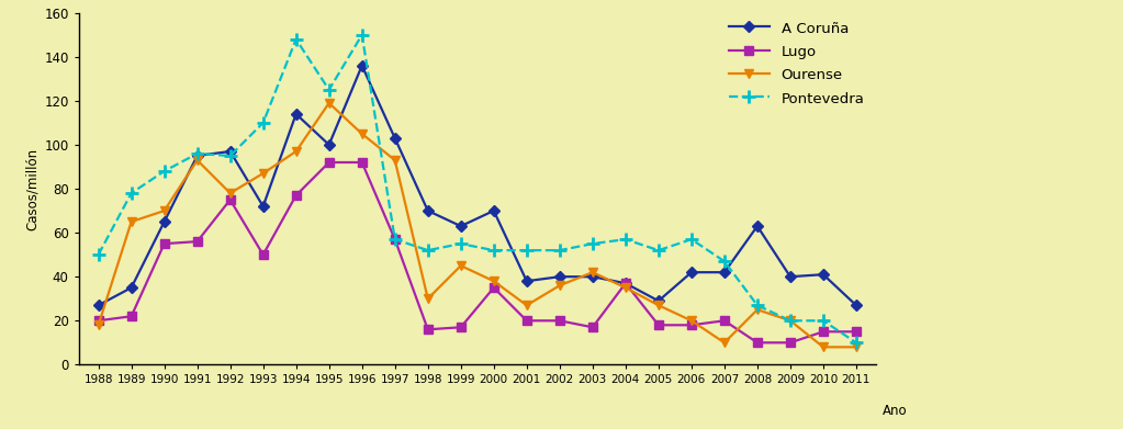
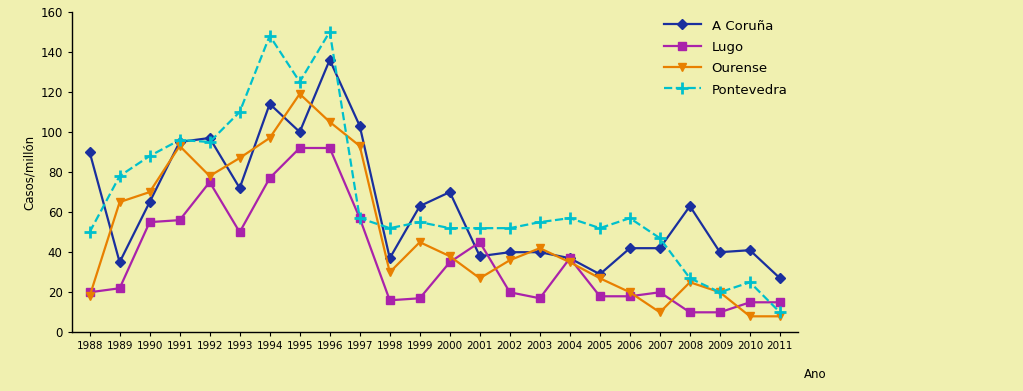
A Coruña/1988: 27 -> 90
A Coruña/1998: 70 -> 37
Lugo/2001: 20 -> 45
Pontevedra/2010: 20 -> 25
